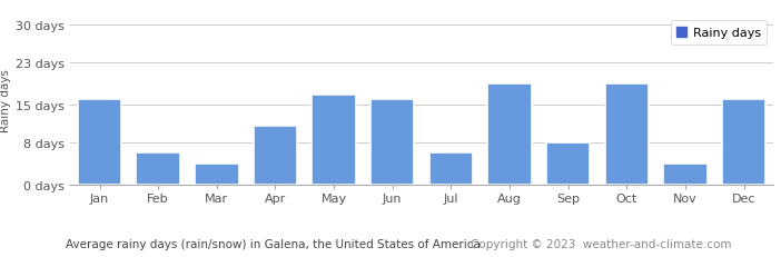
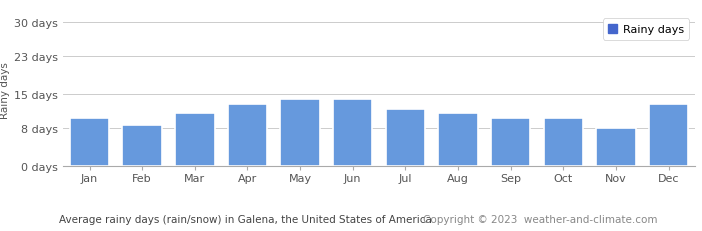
Jan: 16.0 days -> 10.0 days
Feb: 6.0 days -> 8.5 days
Mar: 4.0 days -> 11.0 days
Apr: 11.0 days -> 13.0 days
May: 17.0 days -> 14.0 days
Jun: 16.0 days -> 14.0 days
Jul: 6.0 days -> 12.0 days
Aug: 19.0 days -> 11.0 days
Sep: 8.0 days -> 10.0 days
Oct: 19.0 days -> 10.0 days
Nov: 4.0 days -> 8.0 days
Dec: 16.0 days -> 13.0 days
